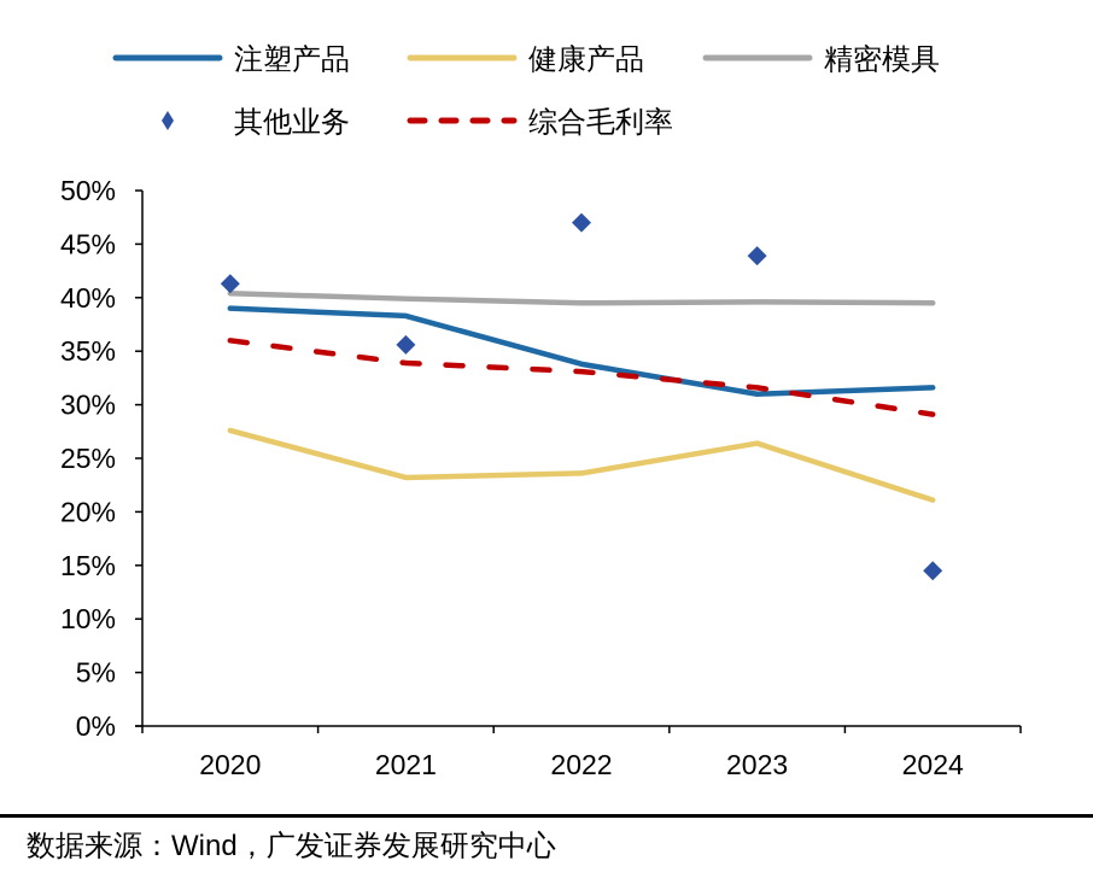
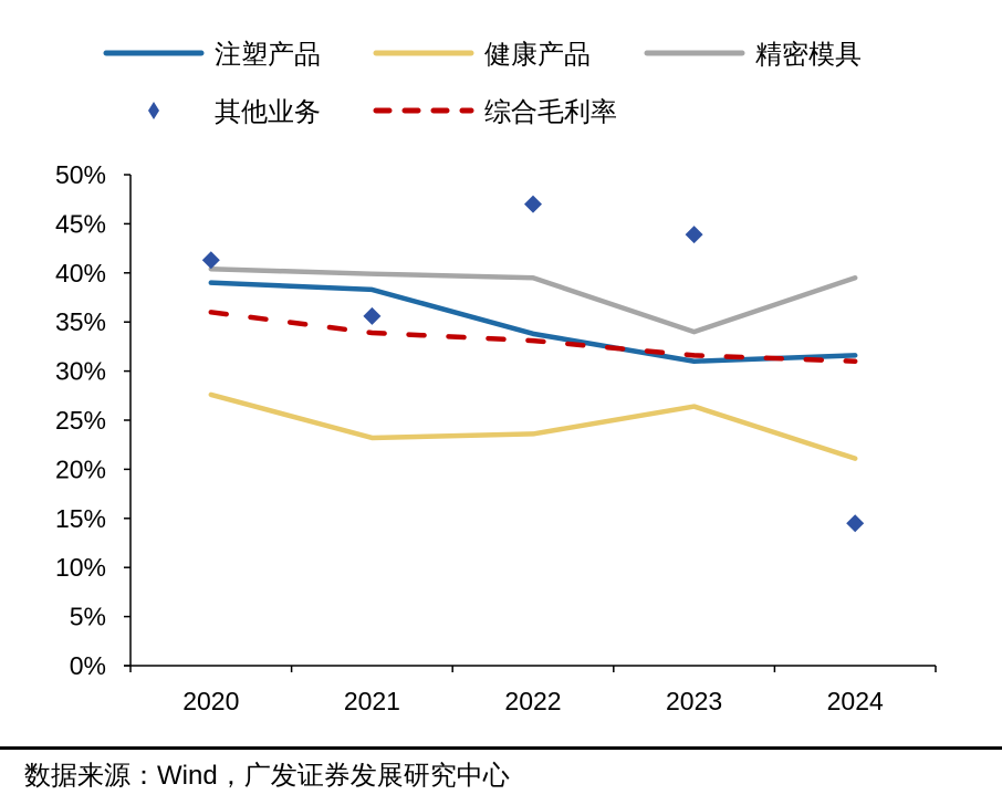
精密模具/2023: 40% -> 34%
综合毛利率/2024: 29% -> 31%
